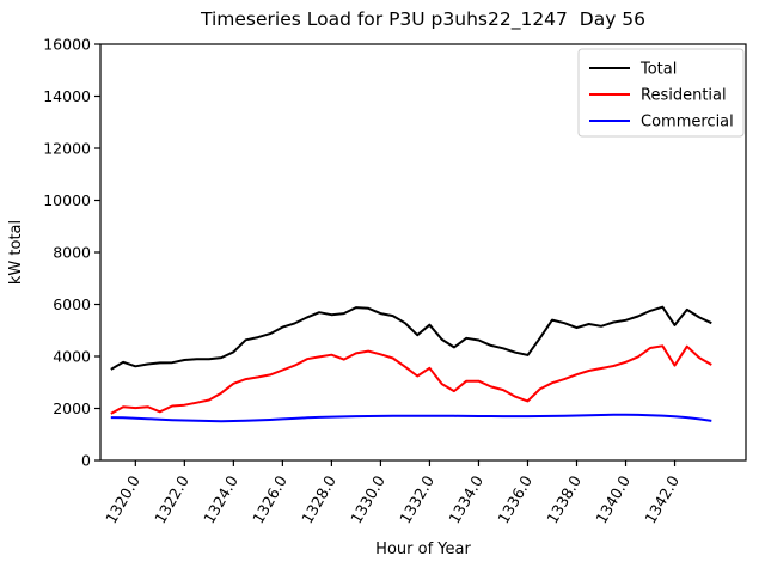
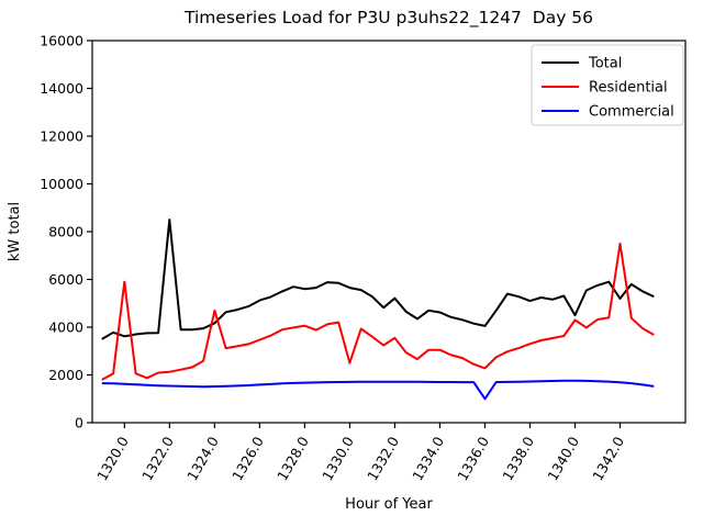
Residential/1320.0: 2000 -> 5900
Total/1322.0: 3900 -> 8500
Residential/1324.0: 3000 -> 4700
Residential/1330.0: 4100 -> 2500
Commercial/1336.0: 1700 -> 1000
Total/1340.0: 5400 -> 4500
Residential/1340.0: 3800 -> 4300
Residential/1342.0: 3600 -> 7500
